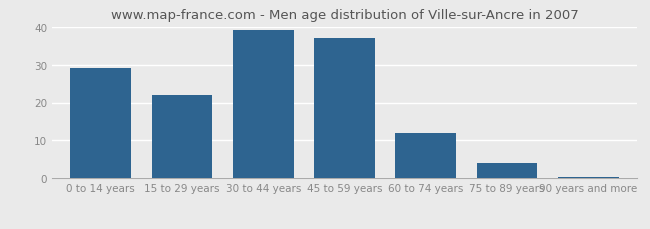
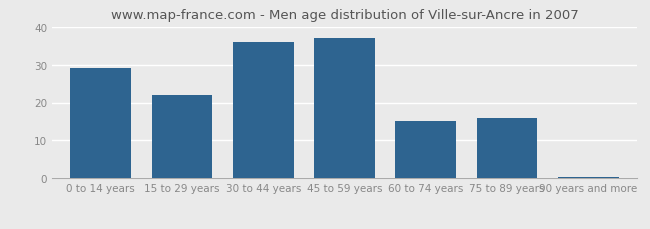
30 to 44 years: 39.0 -> 36.0
60 to 74 years: 12.0 -> 15.0
75 to 89 years: 4.0 -> 16.0
